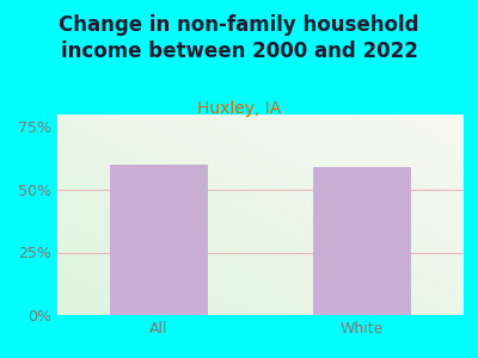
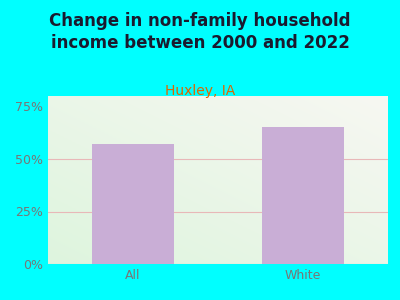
All: 60% -> 57%
White: 59% -> 65%
